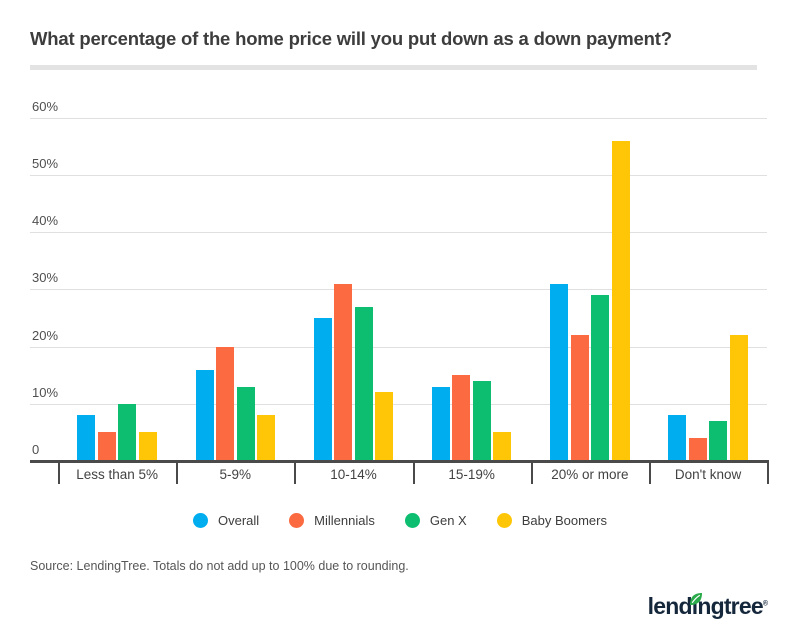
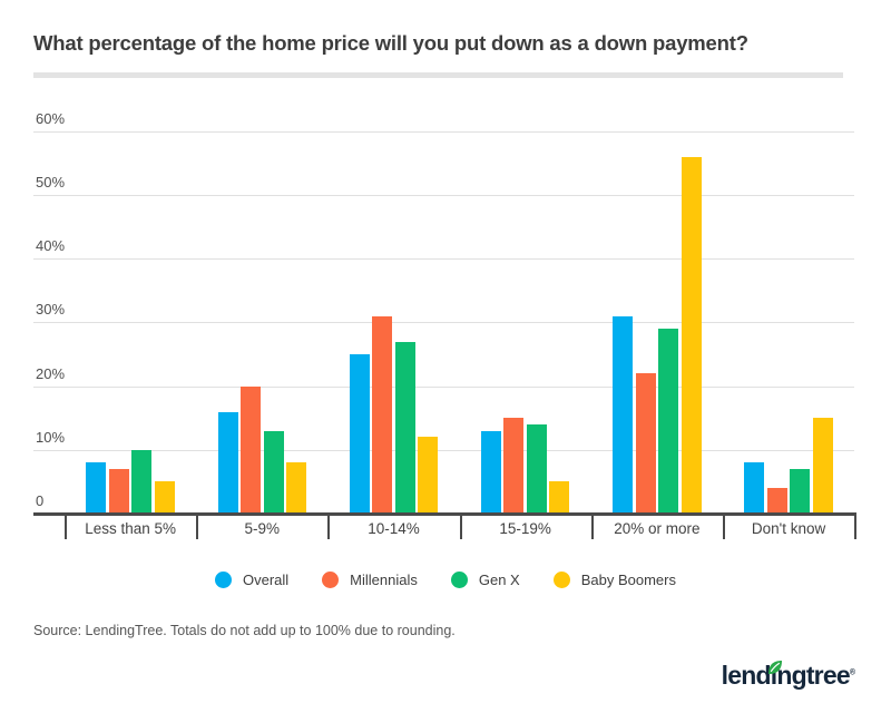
Millennials/Less than 5%: 5% -> 7%
Baby Boomers/Don't know: 22% -> 15%
